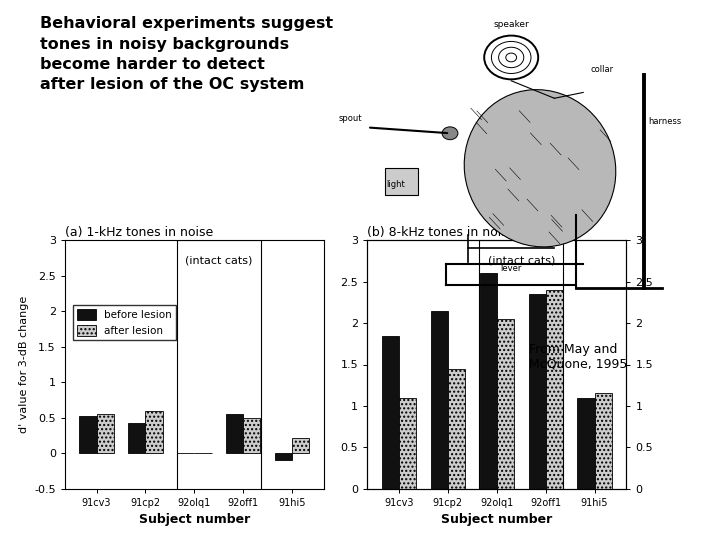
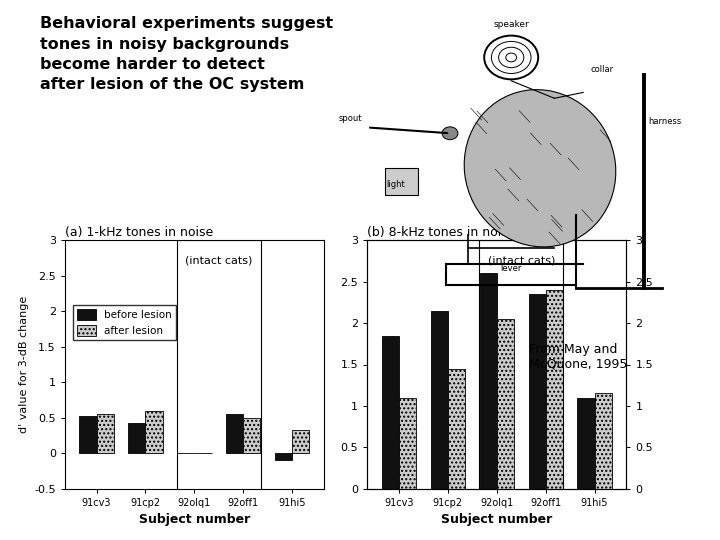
(a) 1-kHz tones in noise/after lesion/91hi5: 0.22 -> 0.33
